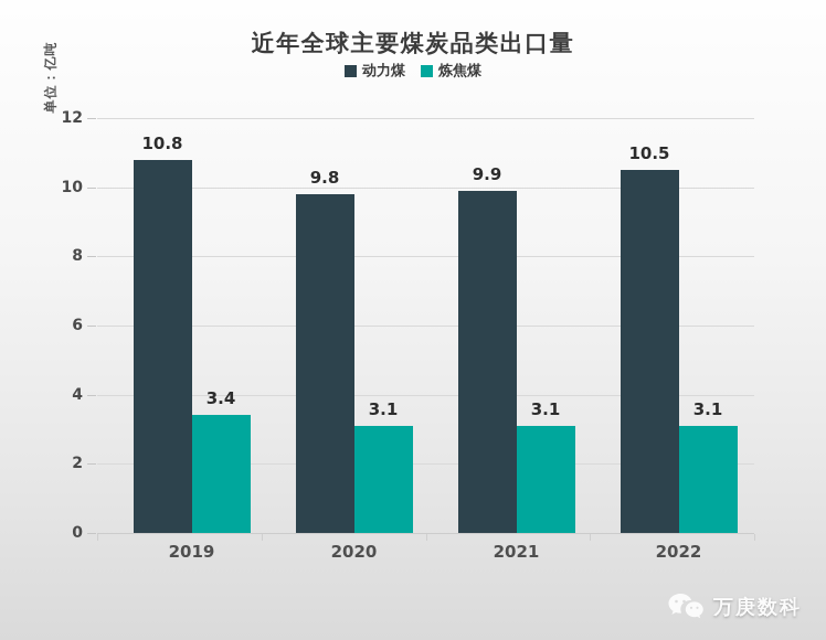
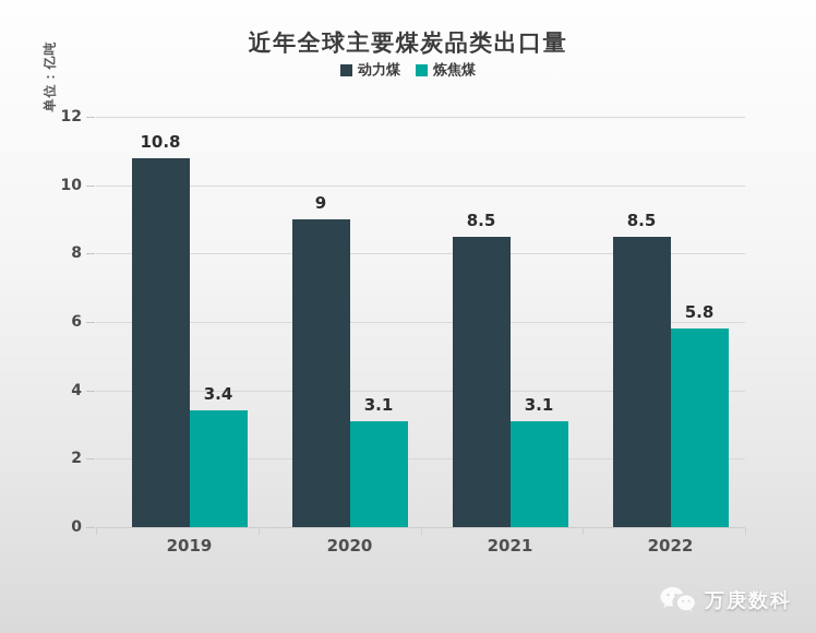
动力煤/2020: 9.8 -> 9
动力煤/2021: 9.9 -> 8.5
动力煤/2022: 10.5 -> 8.5
炼焦煤/2022: 3.1 -> 5.8
